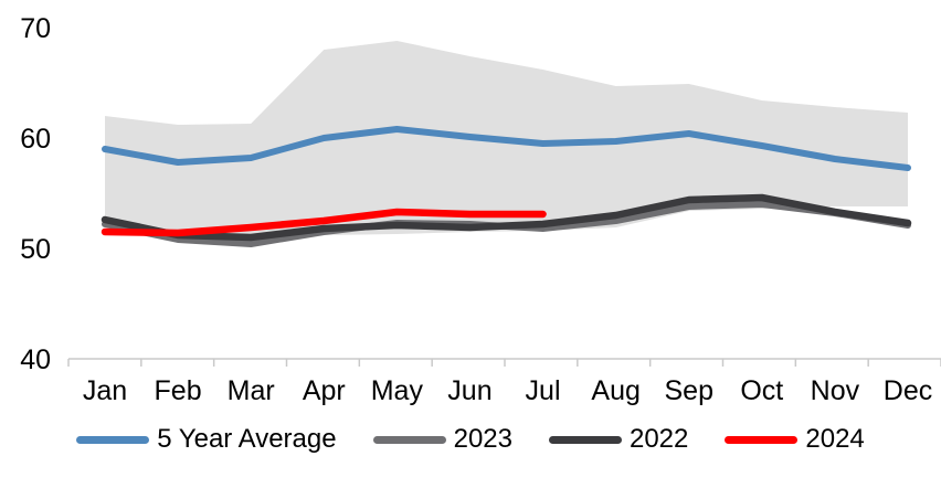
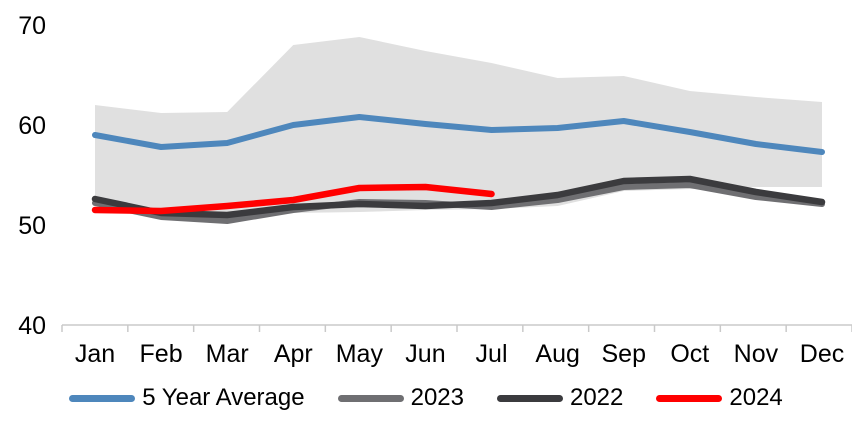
2024/May: 53.3 -> 53.7
2024/Jun: 53.1 -> 53.8
2023/Nov: 53.2 -> 52.8
